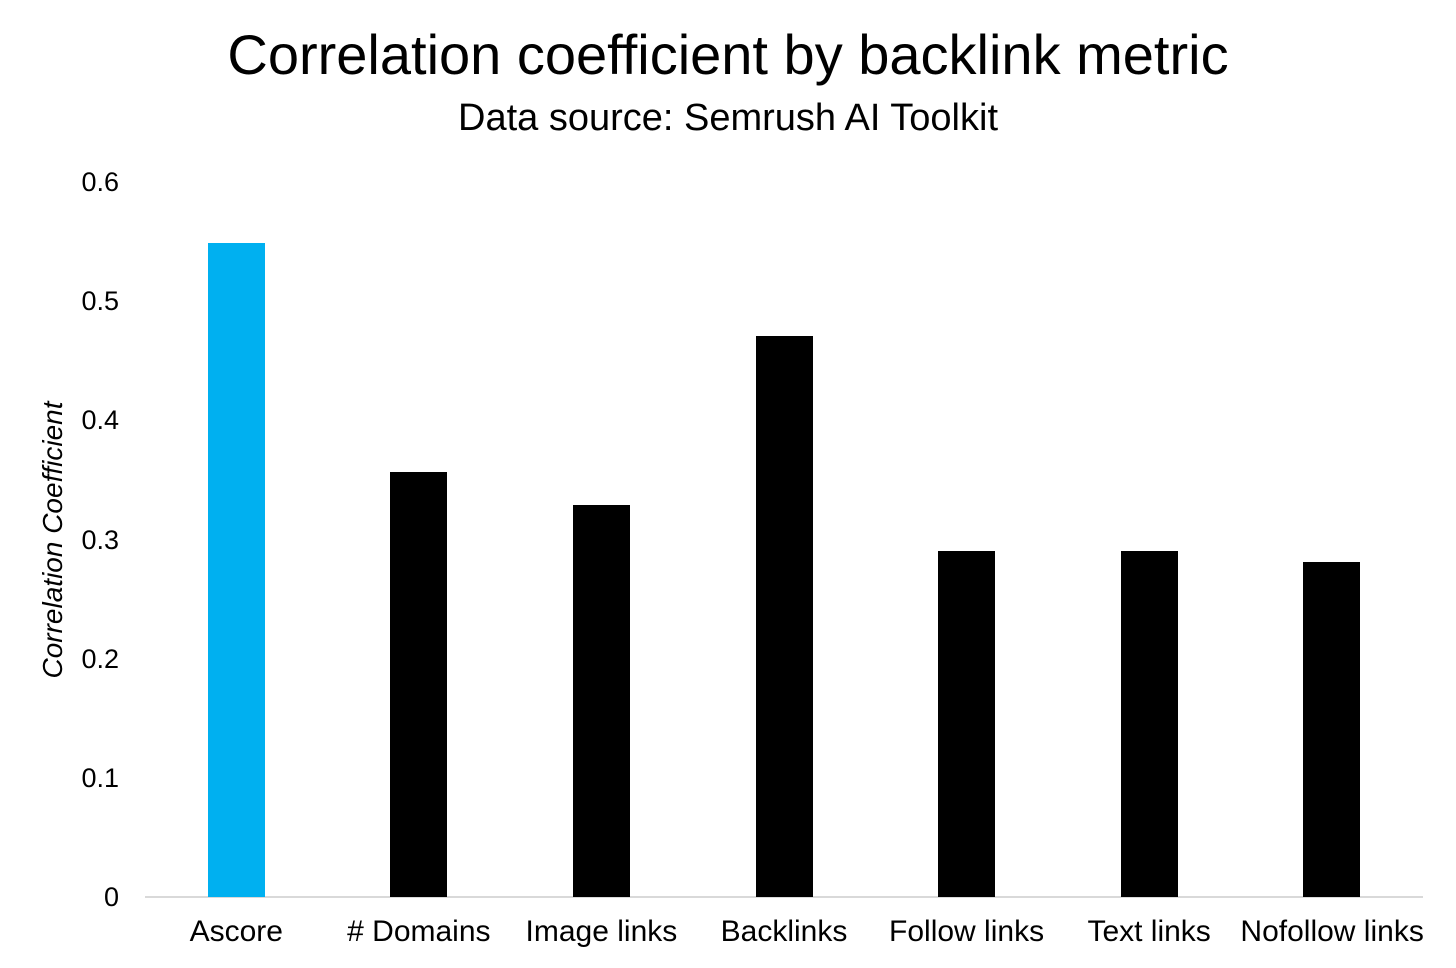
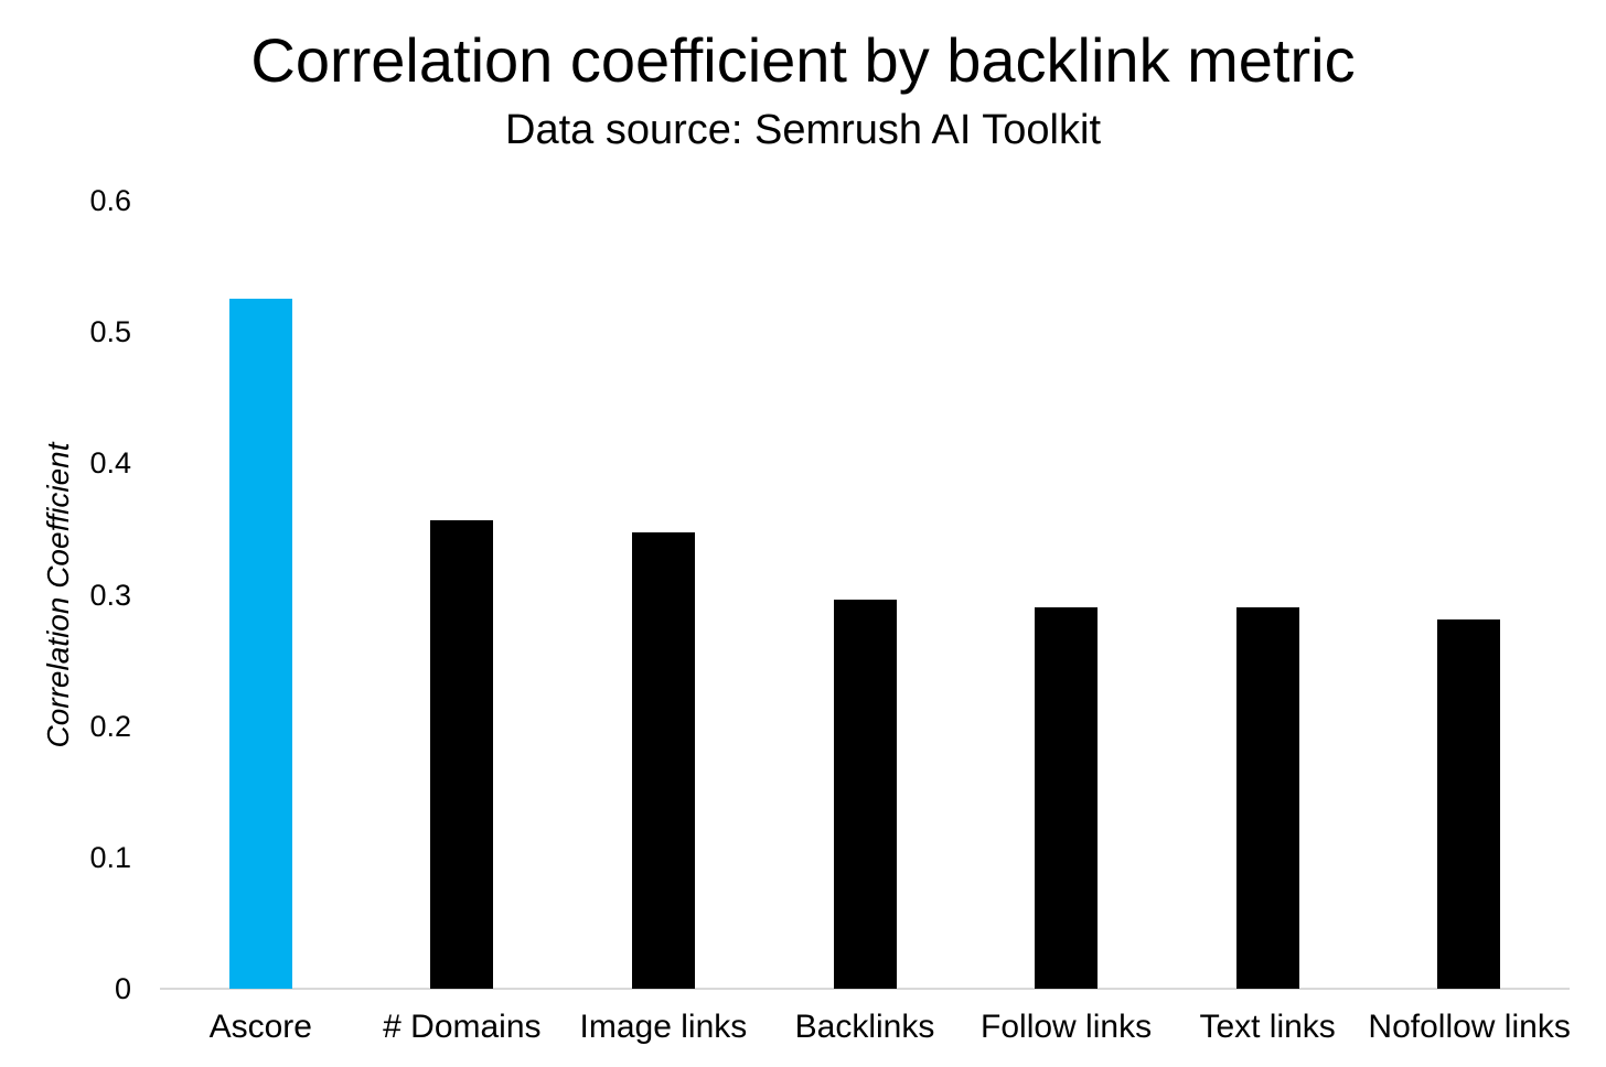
Ascore: 0.549 -> 0.525
Image links: 0.329 -> 0.347
Backlinks: 0.471 -> 0.296
